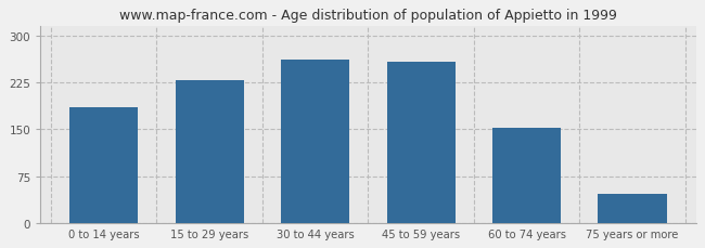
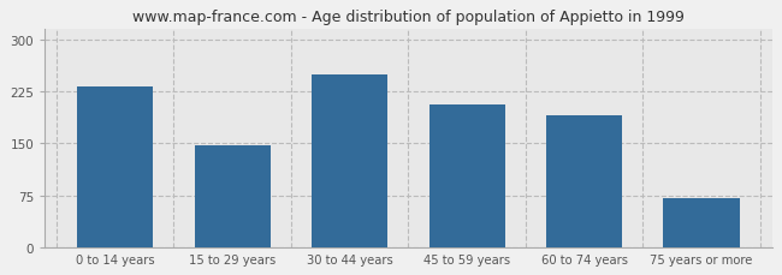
0 to 14 years: 185 -> 232
15 to 29 years: 228 -> 148
30 to 44 years: 262 -> 250
45 to 59 years: 258 -> 206
60 to 74 years: 152 -> 190
75 years or more: 47 -> 70
